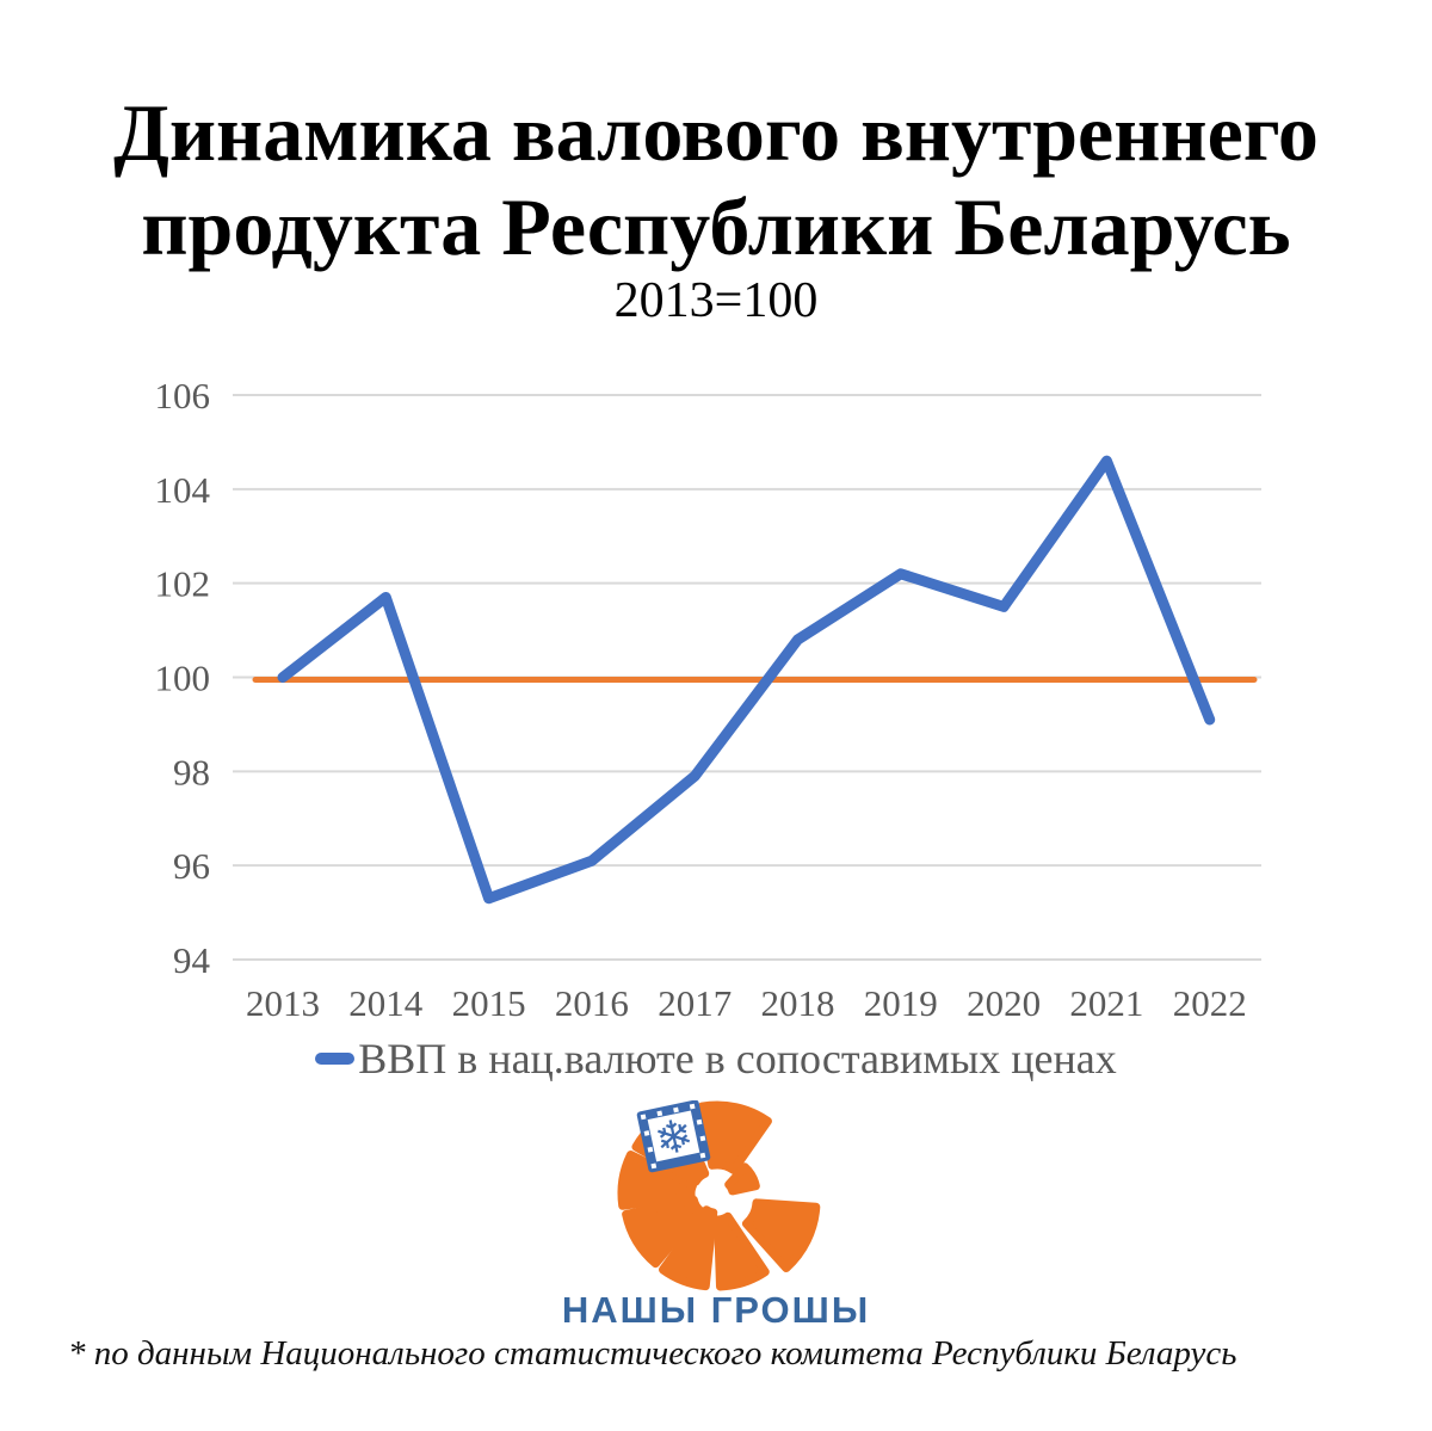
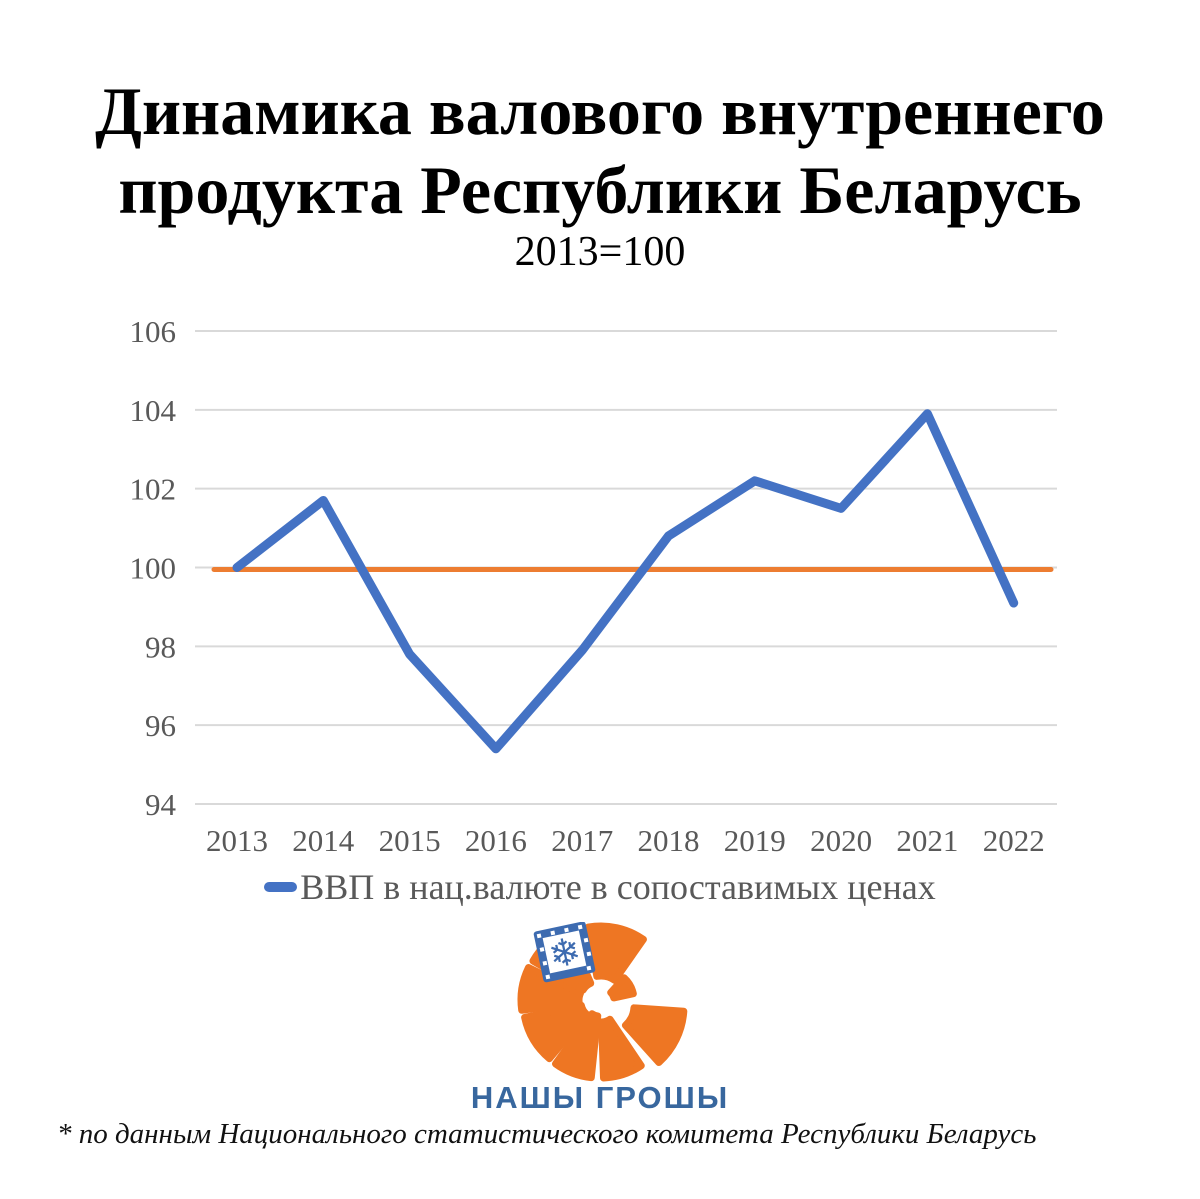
2015: 95.3 -> 97.8
2016: 96.1 -> 95.4
2021: 104.6 -> 103.9
